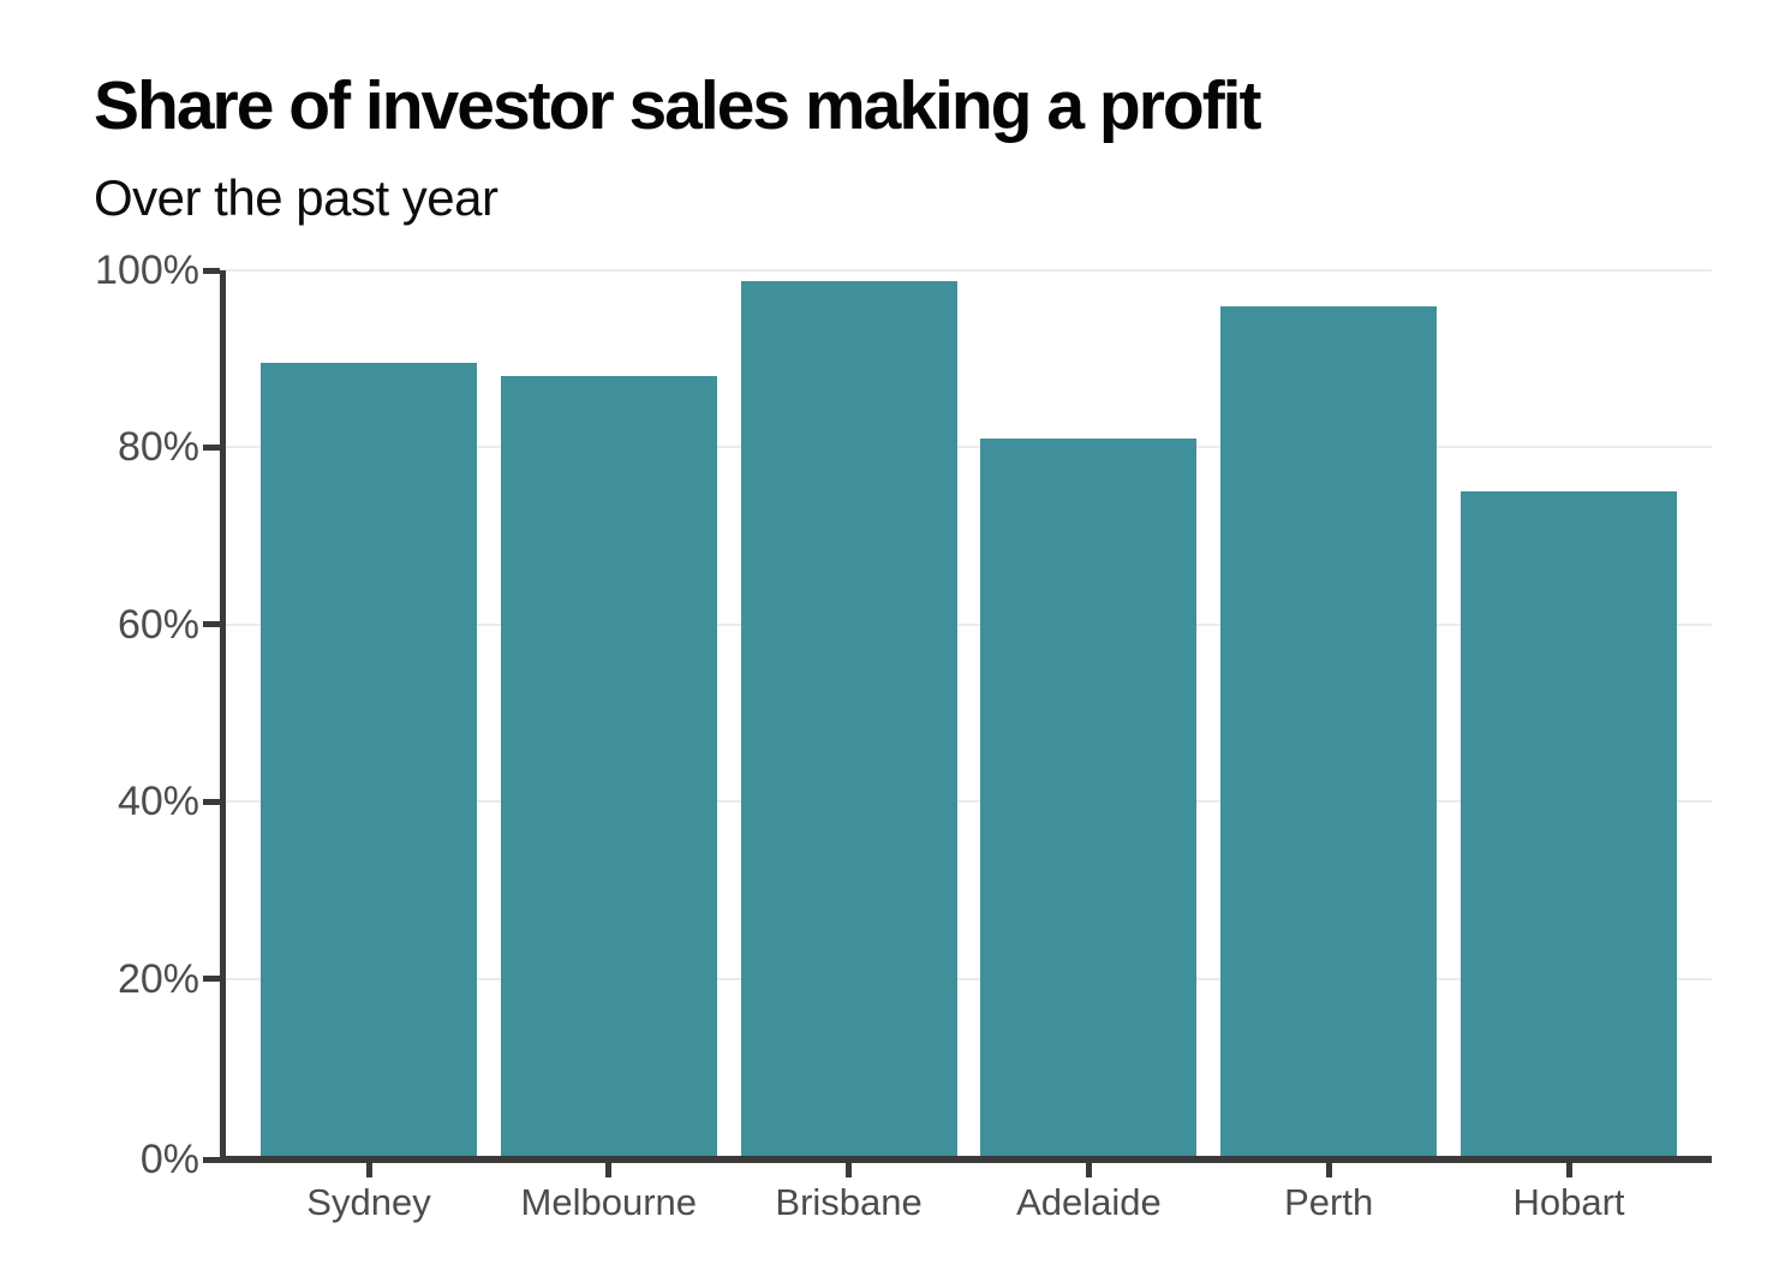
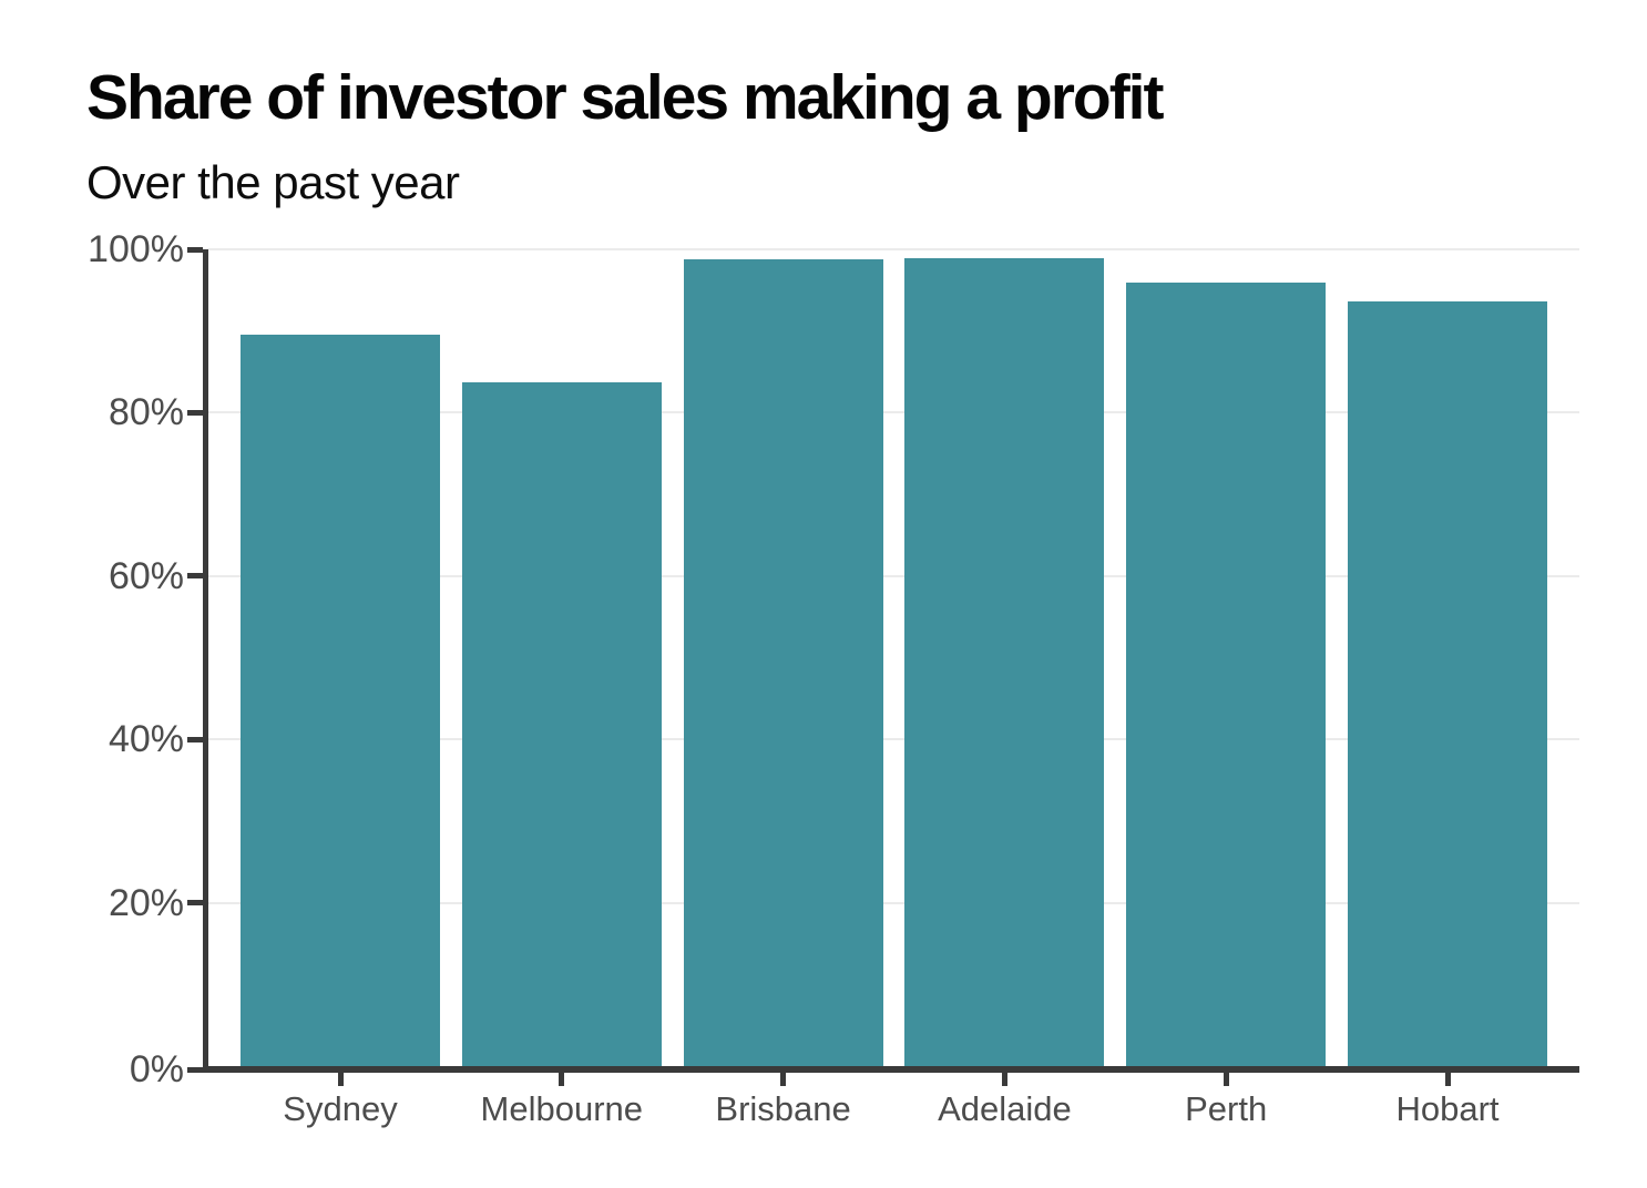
Melbourne: 88% -> 84%
Adelaide: 81% -> 99%
Hobart: 75% -> 94%
